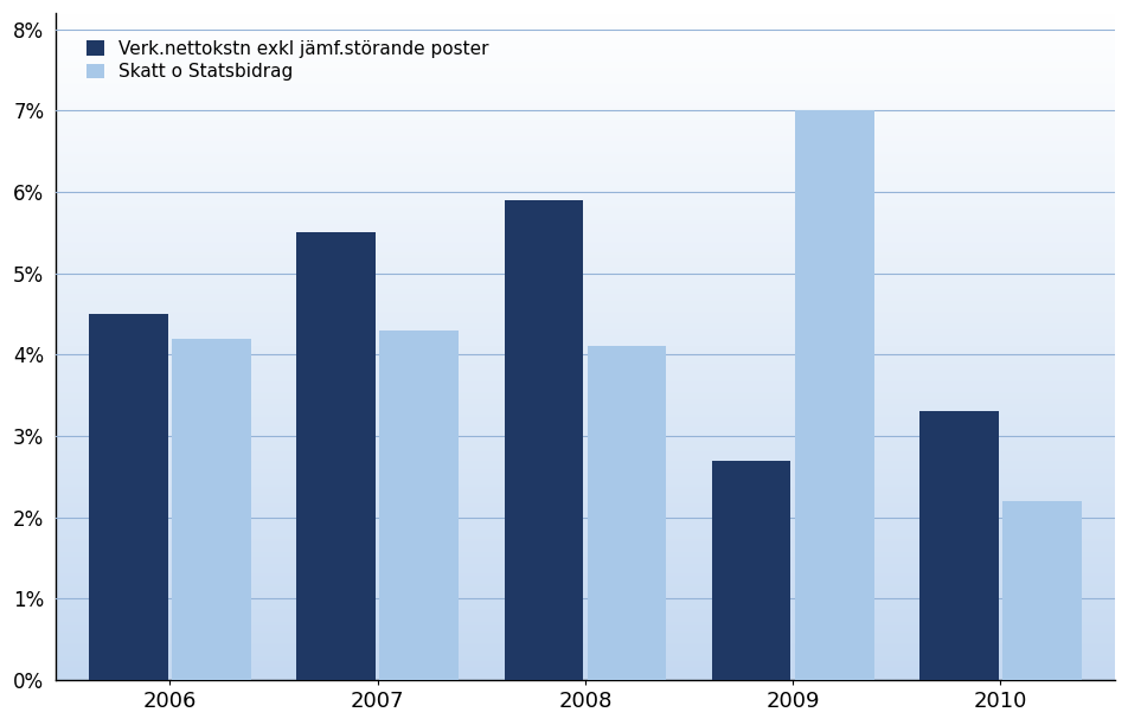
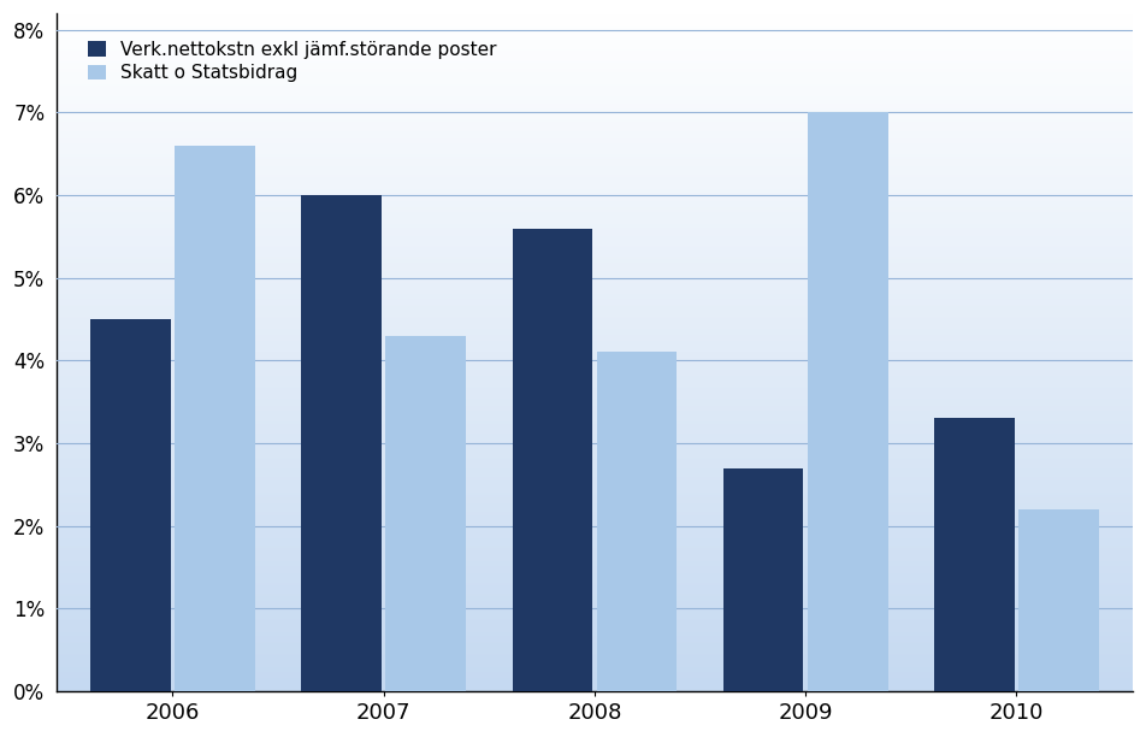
Skatt o Statsbidrag/2006: 4.2% -> 6.6%
Verk.nettokstn exkl jämf.störande poster/2007: 5.5% -> 6.0%
Verk.nettokstn exkl jämf.störande poster/2008: 5.9% -> 5.6%
